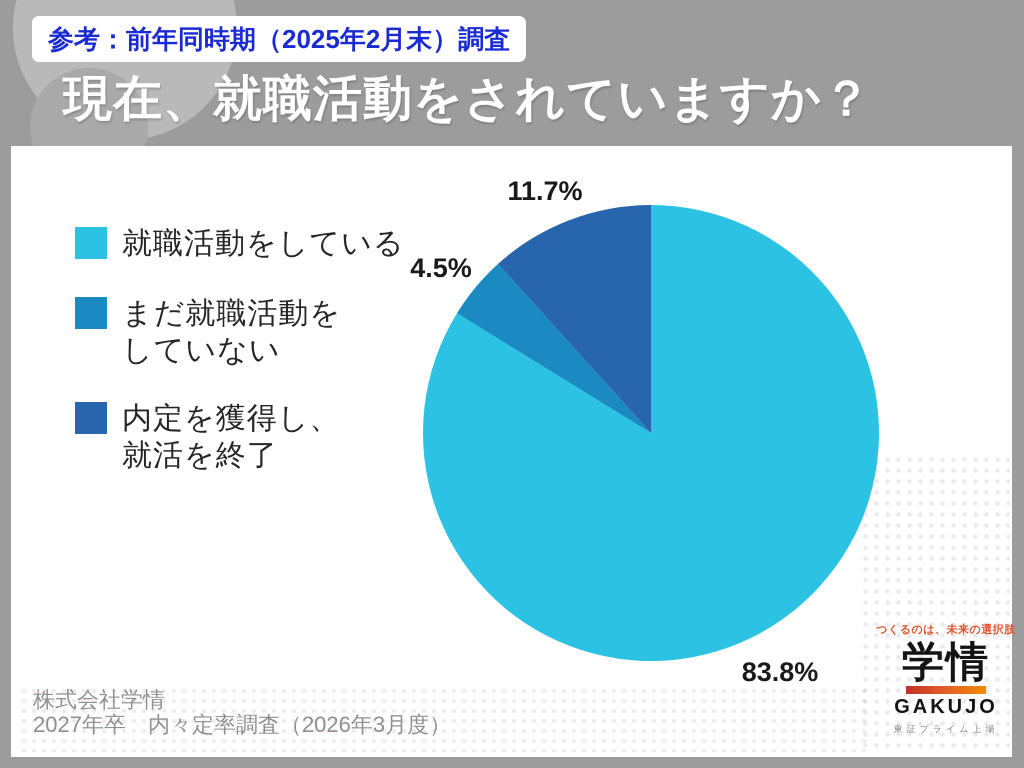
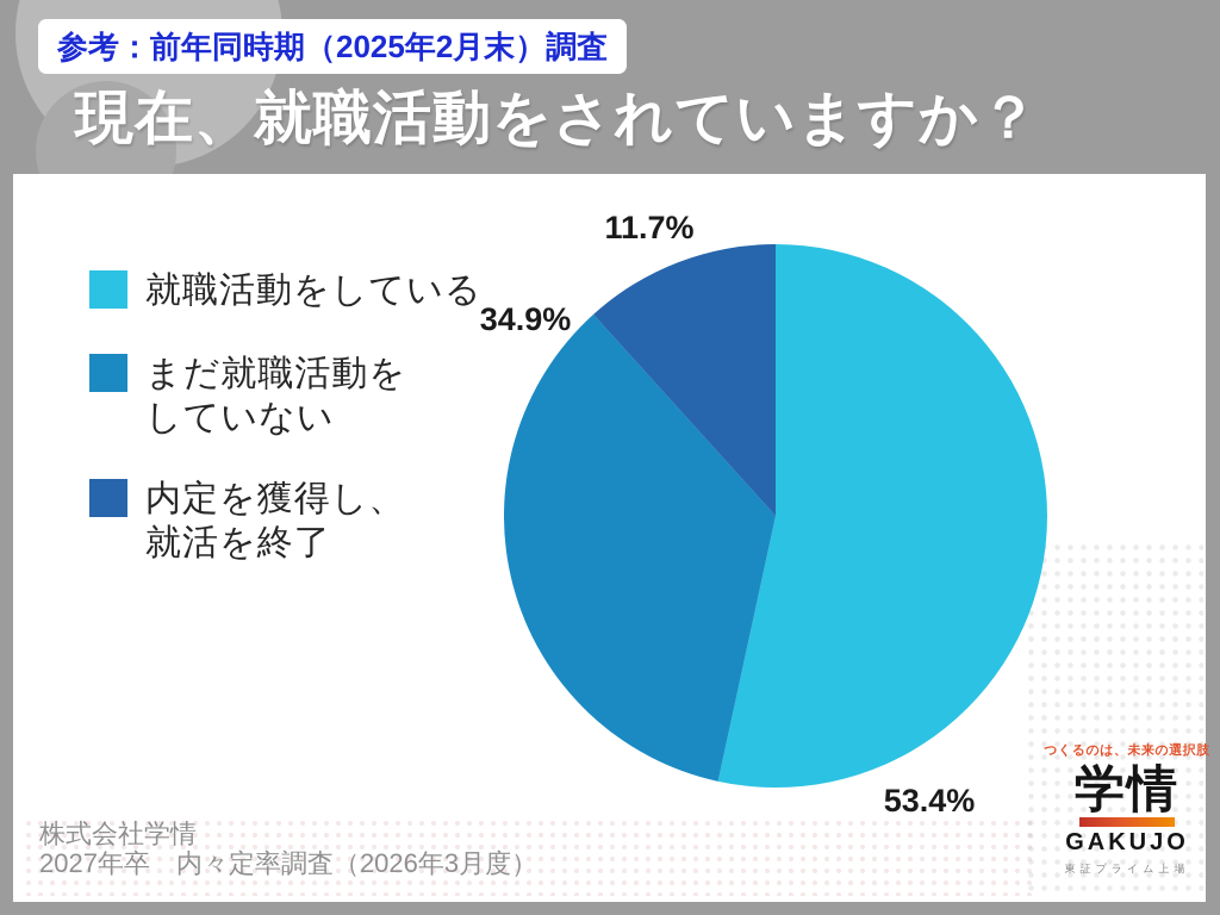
就職活動をしている: 83.8% -> 53.4%
まだ就職活動をしていない: 4.5% -> 34.9%
